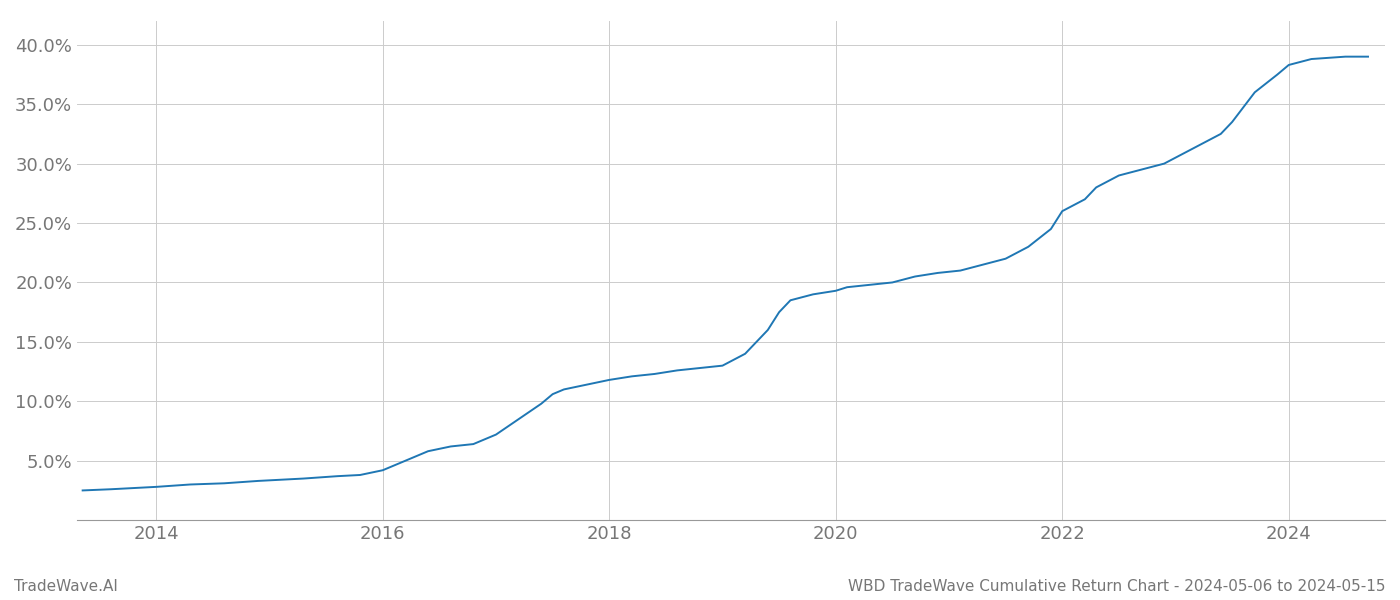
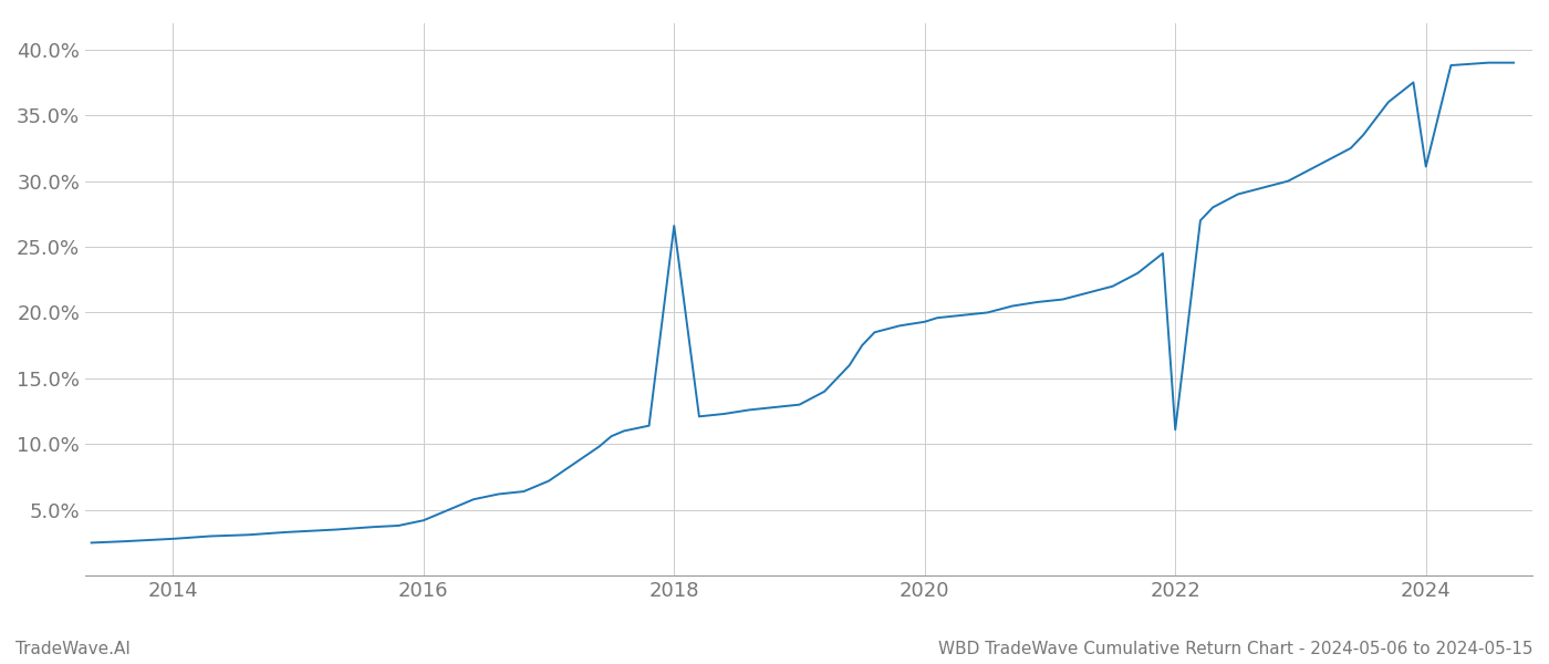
2018: 11.8% -> 26.6%
2022: 26.0% -> 11.1%
2024: 38.3% -> 31.1%
